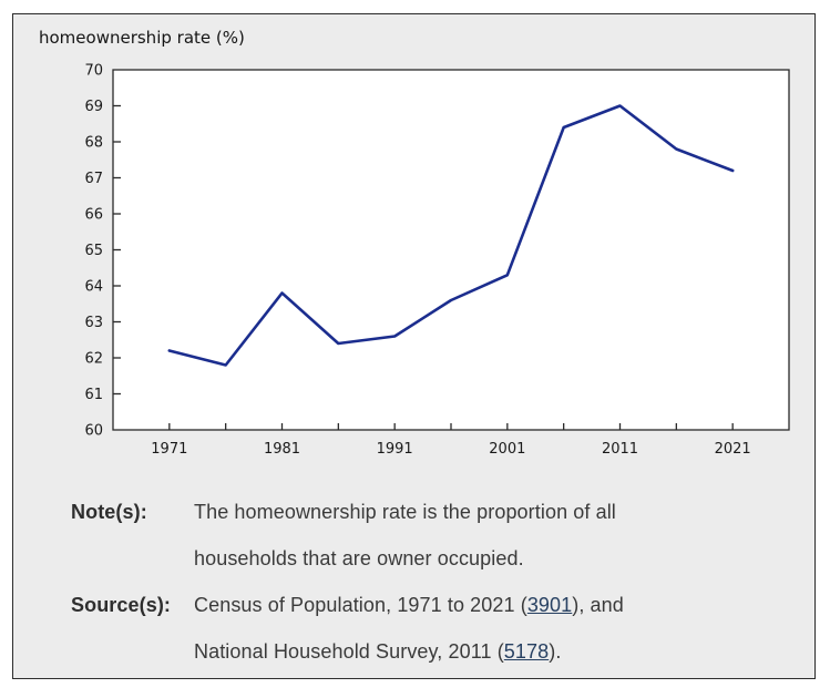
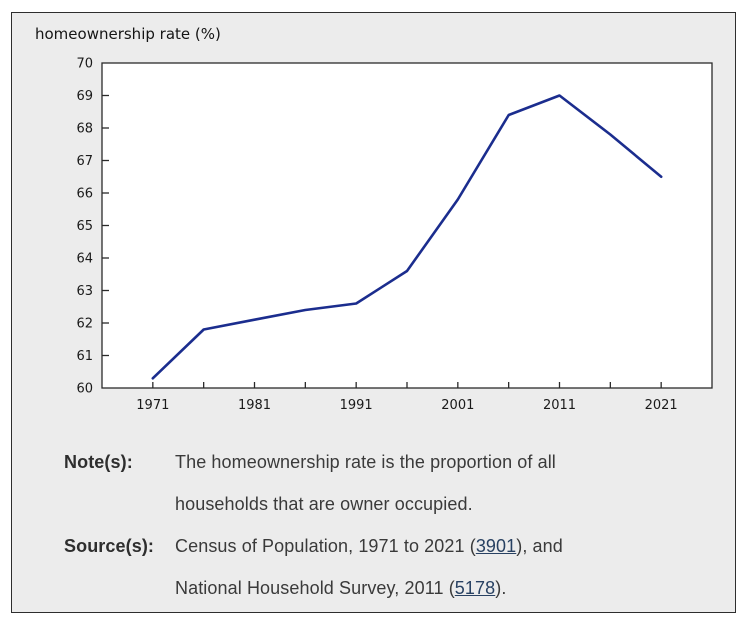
1971: 62.2 -> 60.3
1981: 63.8 -> 62.1
2001: 64.3 -> 65.8
2021: 67.2 -> 66.5
